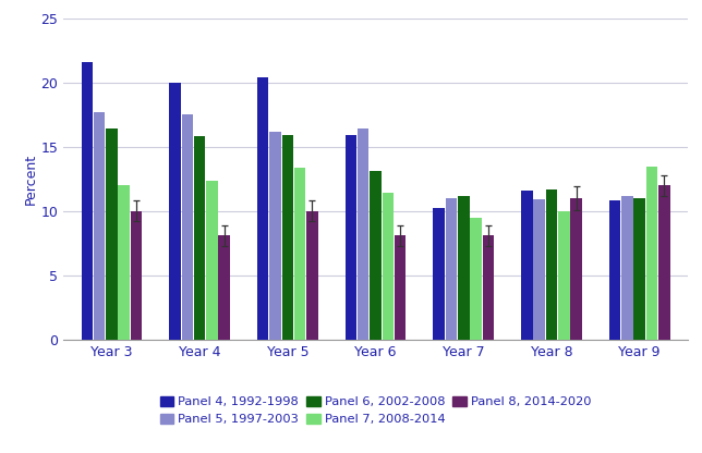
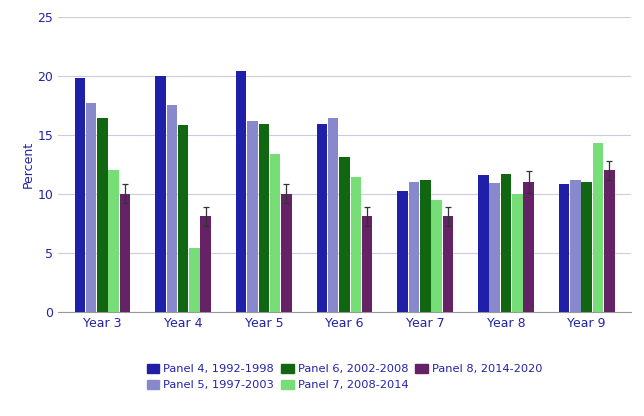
Panel 4, 1992-1998/Year 3: 21.6 -> 19.8
Panel 7, 2008-2014/Year 4: 12.4 -> 5.4
Panel 7, 2008-2014/Year 9: 13.5 -> 14.3
